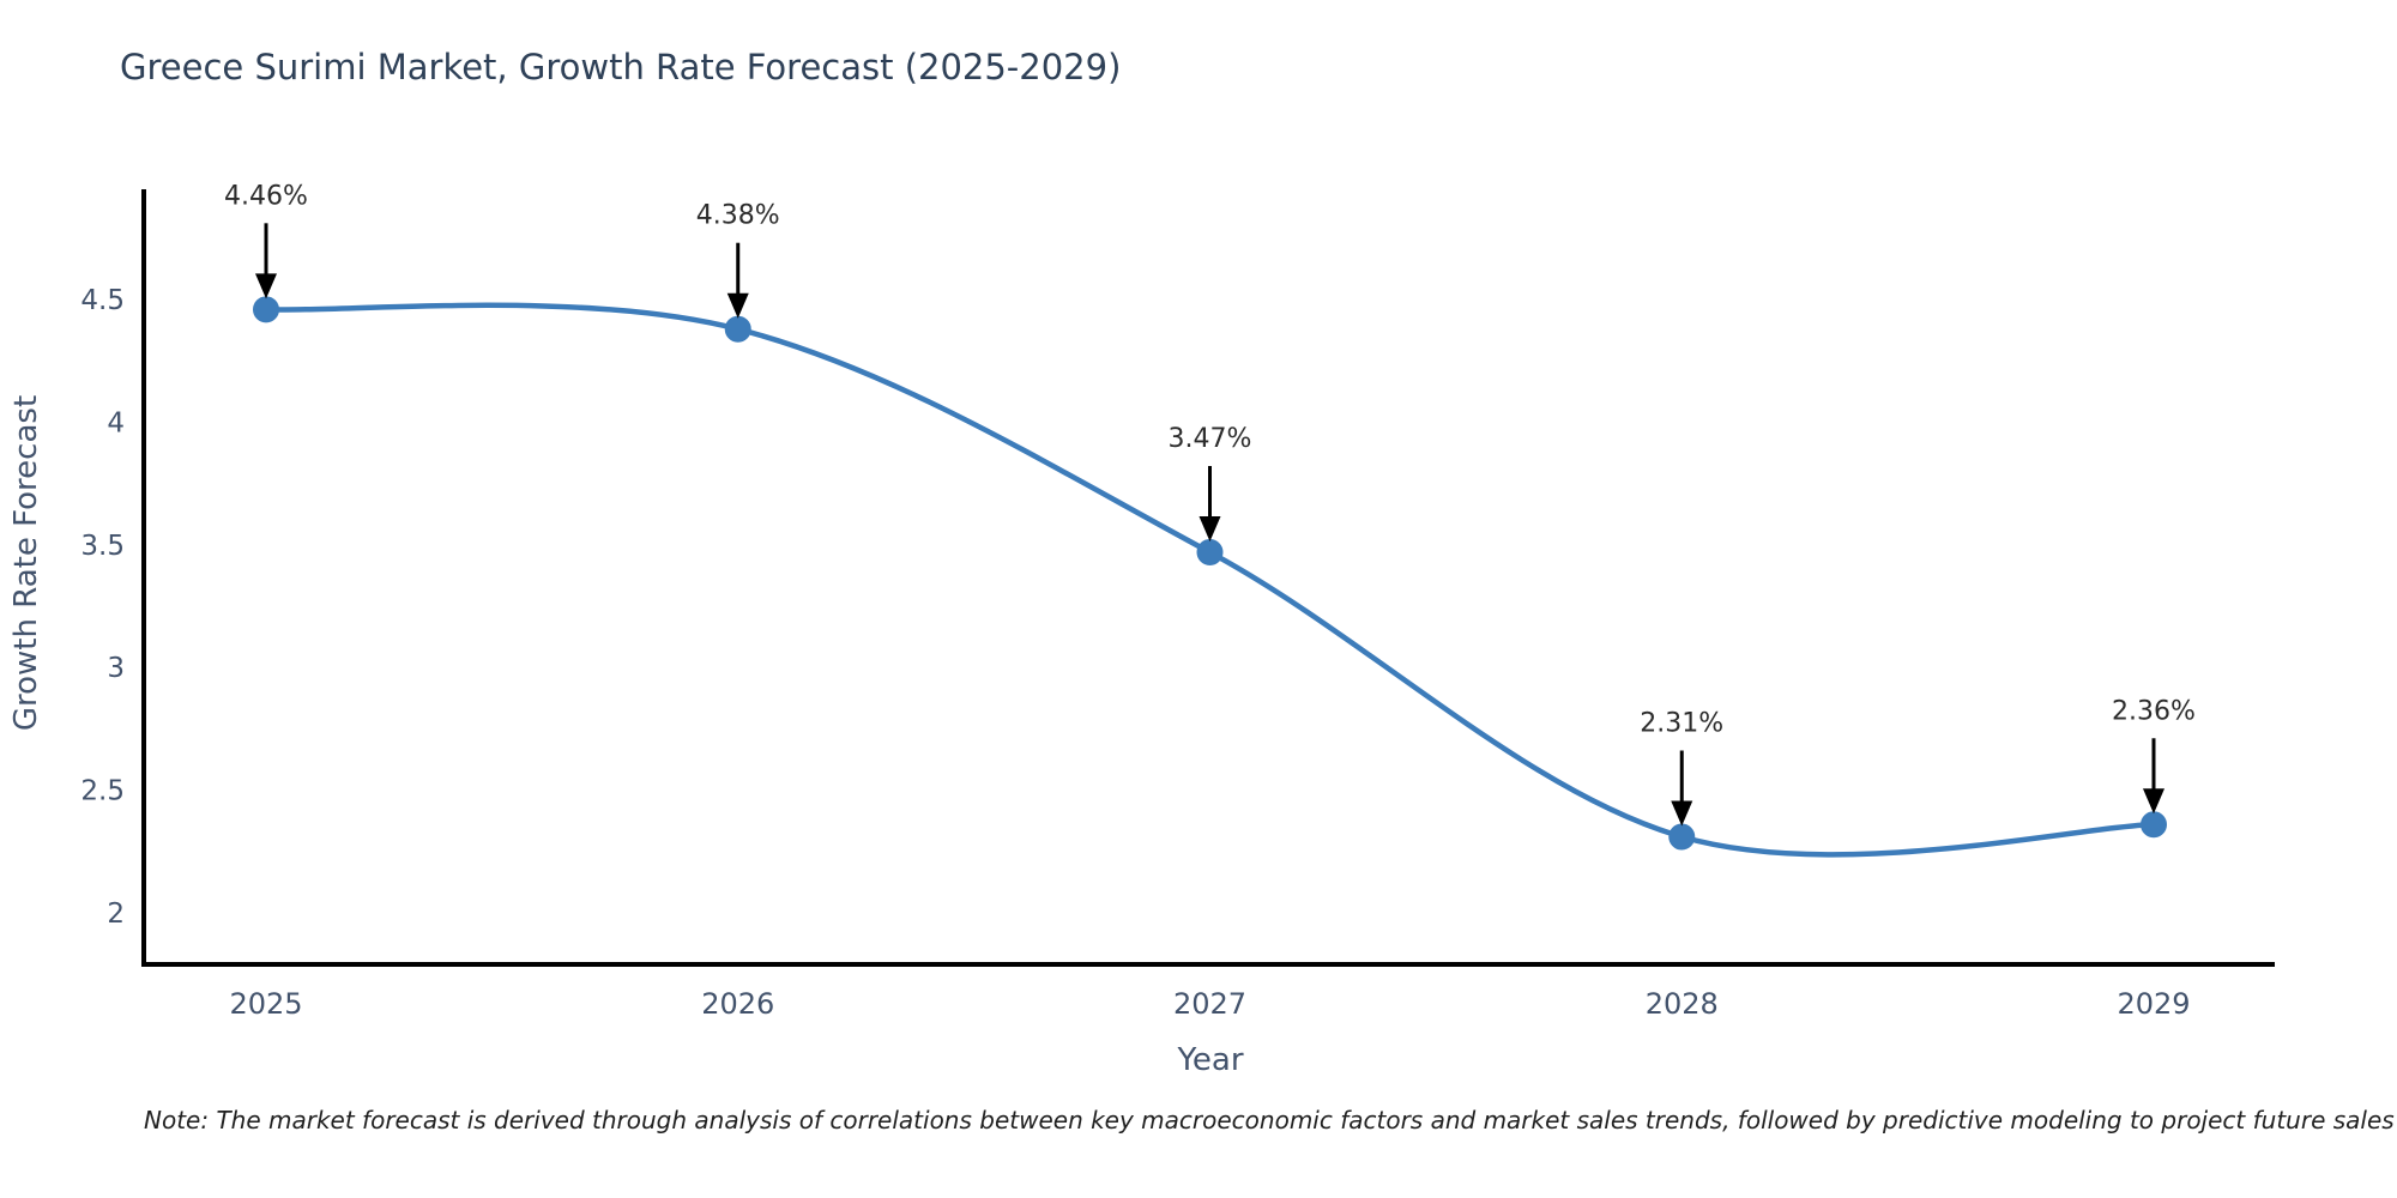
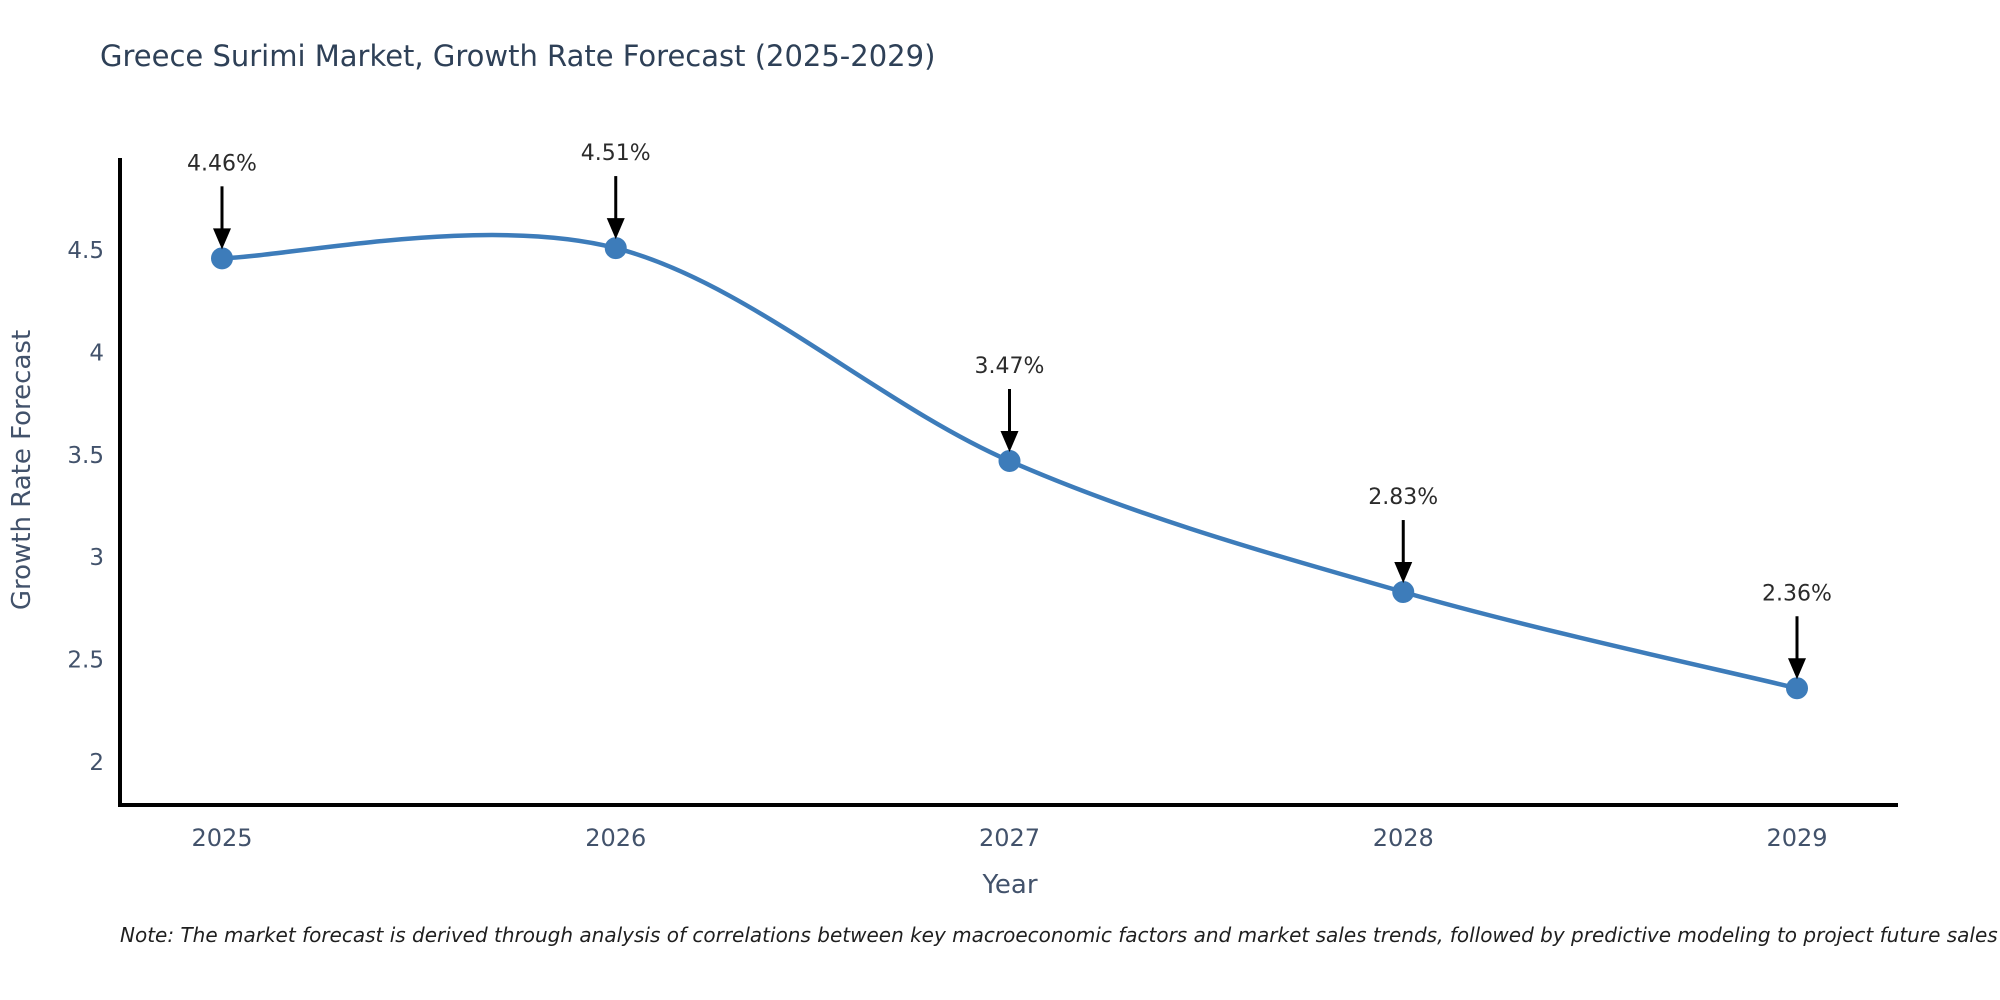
2026: 4.38% -> 4.51%
2028: 2.31% -> 2.83%
